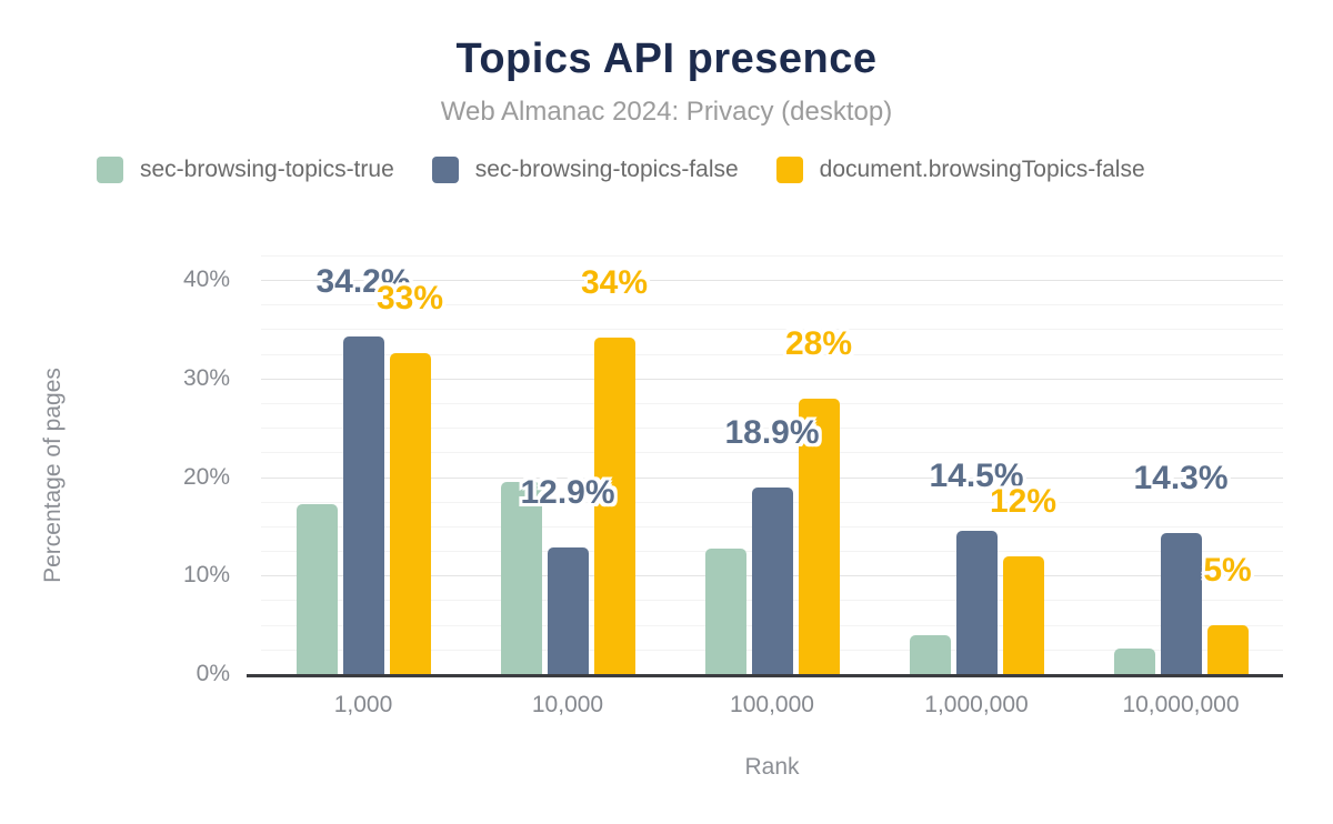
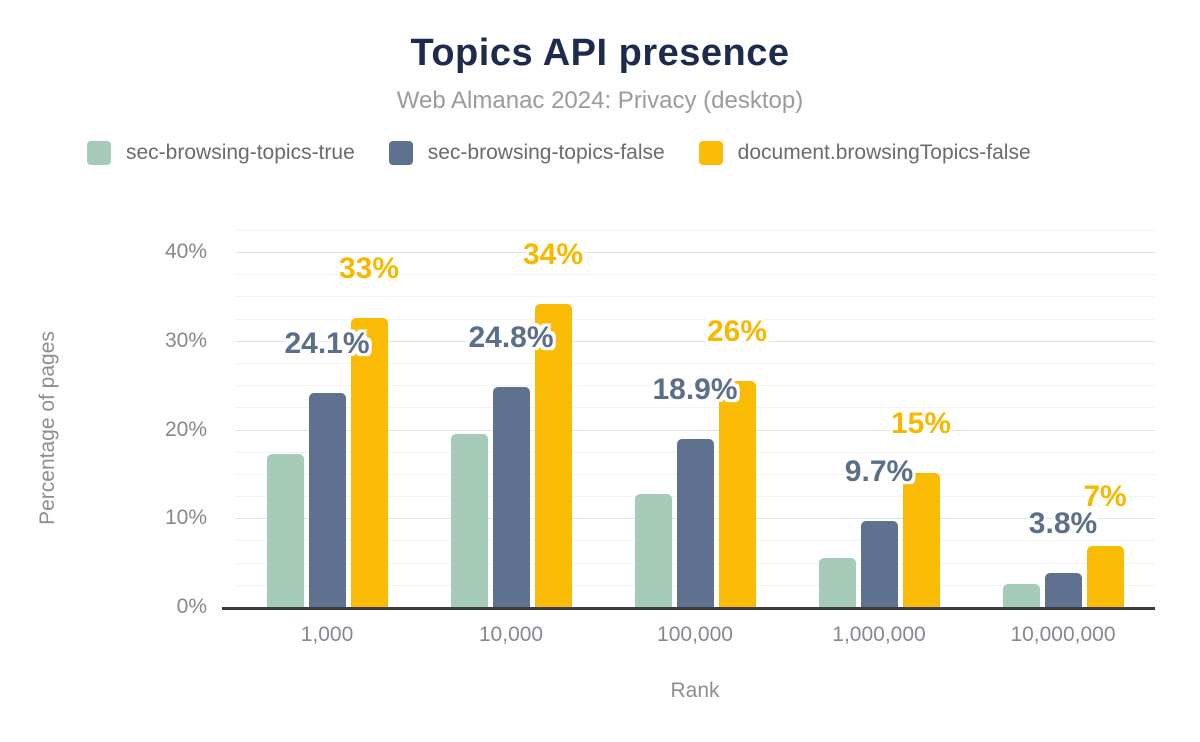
sec-browsing-topics-false/1,000: 34.2% -> 24.1%
sec-browsing-topics-false/10,000: 12.9% -> 24.8%
document.browsingTopics-false/100,000: 28% -> 26%
sec-browsing-topics-true/1,000,000: 4% -> 6%
sec-browsing-topics-false/1,000,000: 14.5% -> 9.7%
document.browsingTopics-false/1,000,000: 12% -> 15%
sec-browsing-topics-false/10,000,000: 14.3% -> 3.8%
document.browsingTopics-false/10,000,000: 5% -> 7%
